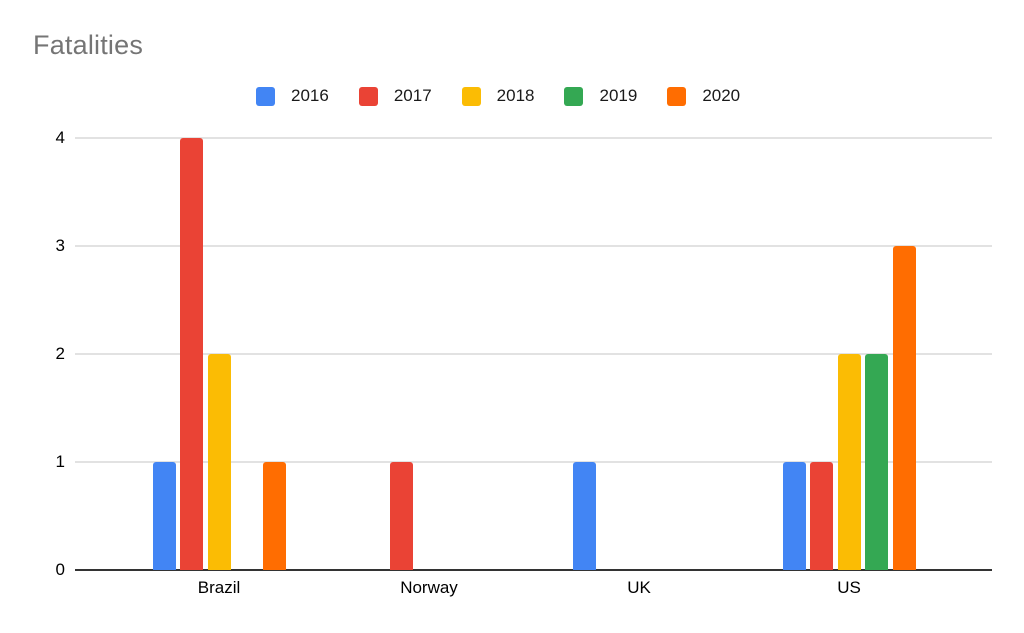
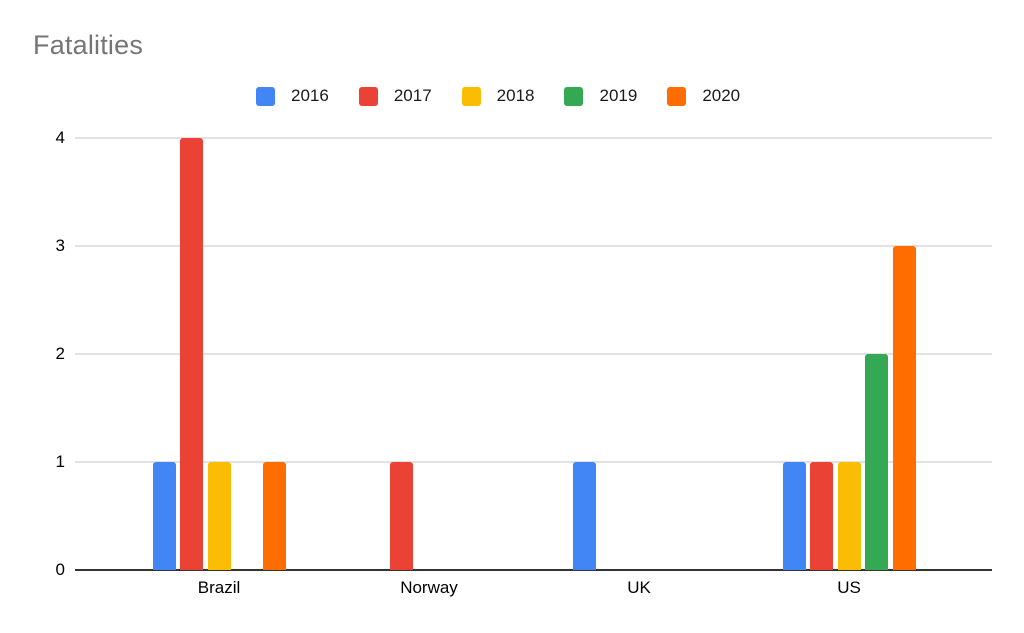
2018/Brazil: 2 -> 1
2018/US: 2 -> 1
